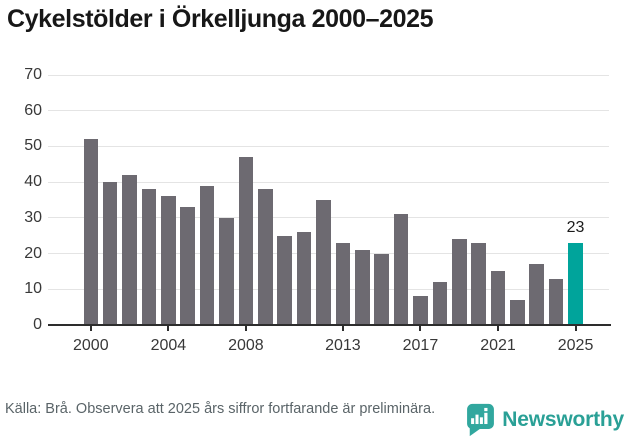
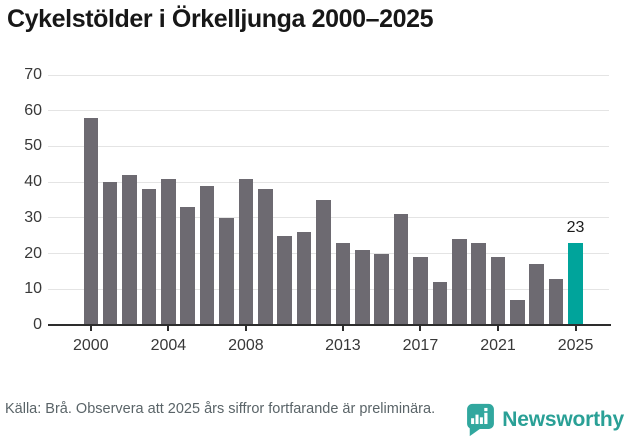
2000: 52 -> 58
2004: 36 -> 41
2008: 47 -> 41
2017: 8 -> 19
2021: 15 -> 19
